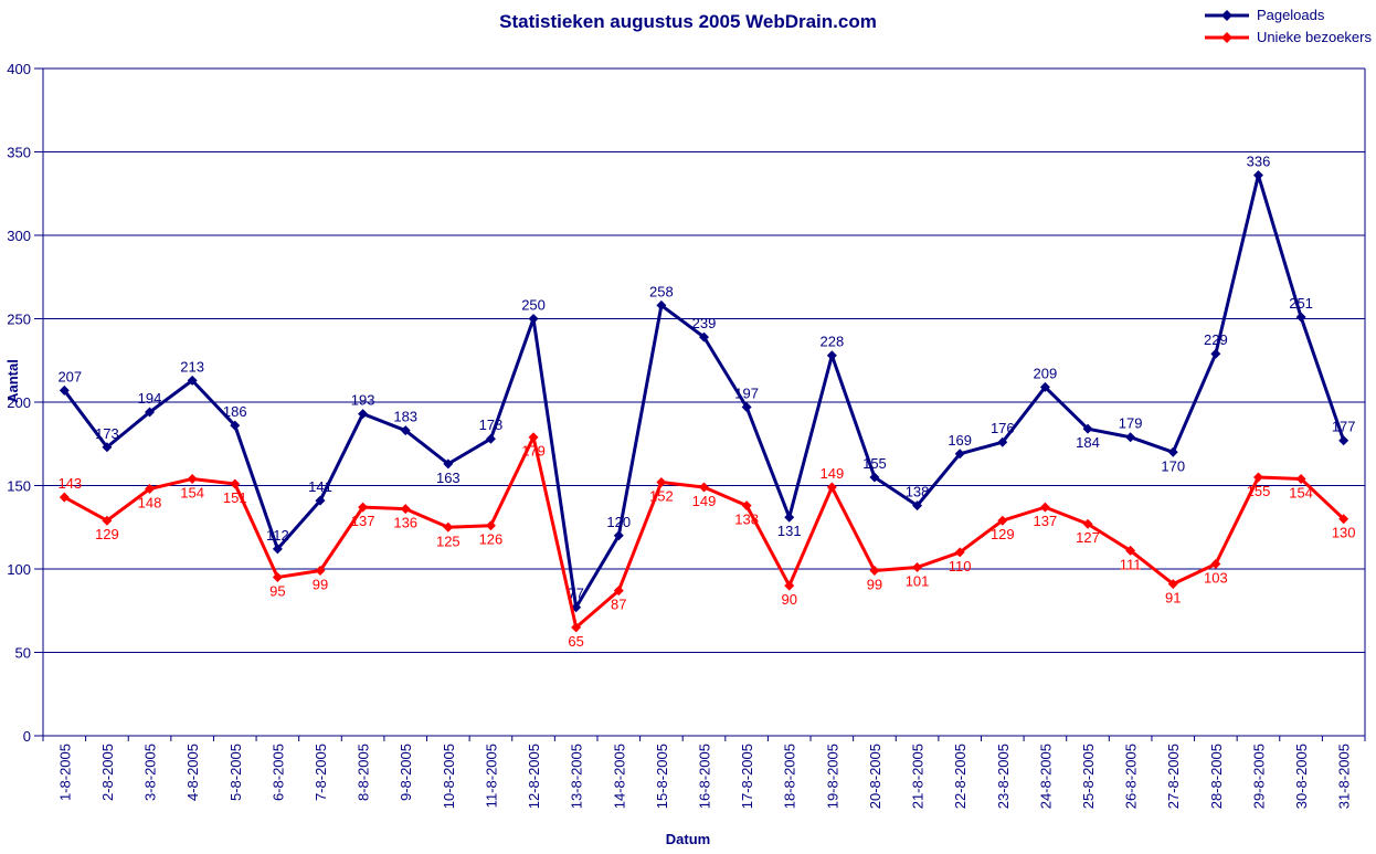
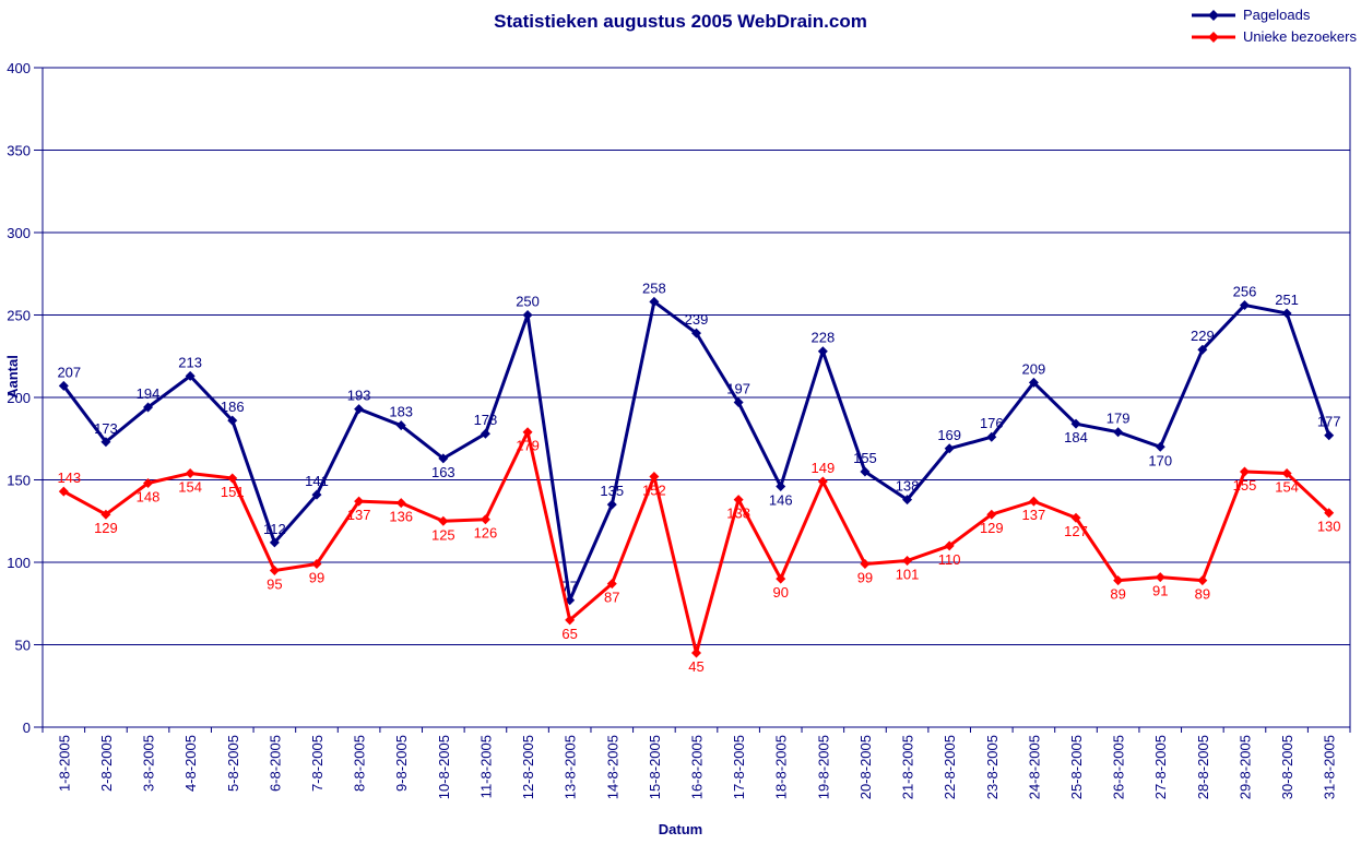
Pageloads/14-8-2005: 120 -> 135
Unieke bezoekers/16-8-2005: 149 -> 45
Pageloads/18-8-2005: 131 -> 146
Unieke bezoekers/26-8-2005: 111 -> 89
Unieke bezoekers/28-8-2005: 103 -> 89
Pageloads/29-8-2005: 336 -> 256
